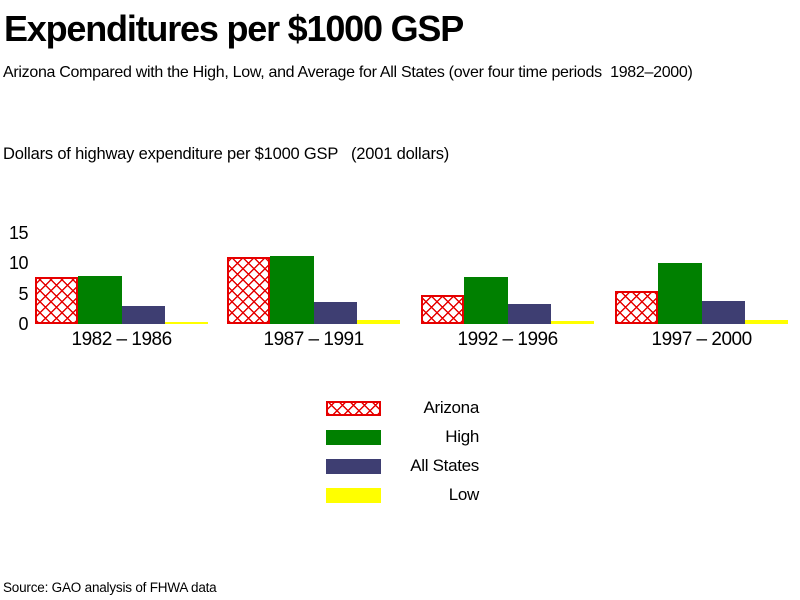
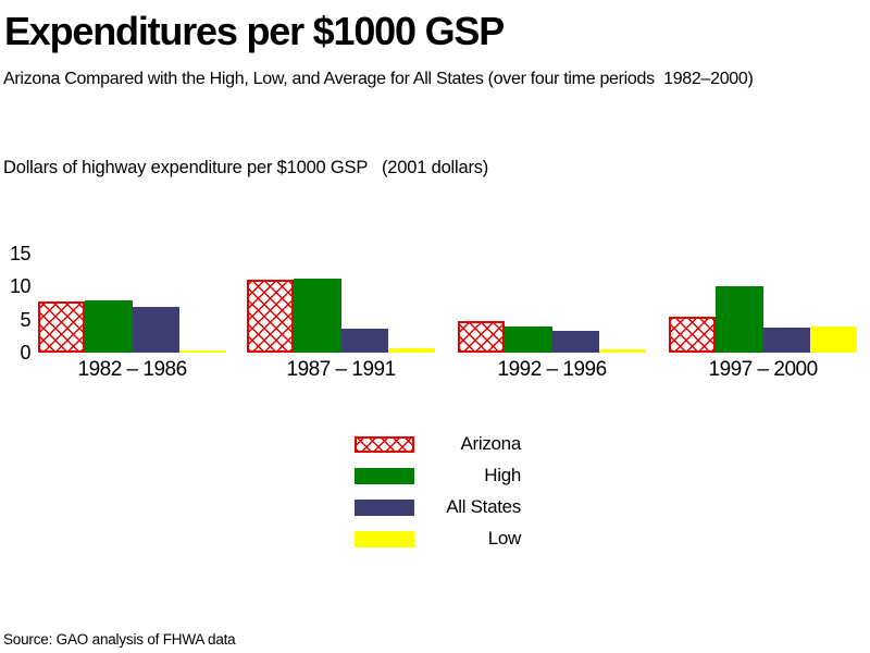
All States/1982 – 1986: 3 -> 7
High/1992 – 1996: 8 -> 4
Low/1997 – 2000: 1 -> 4
